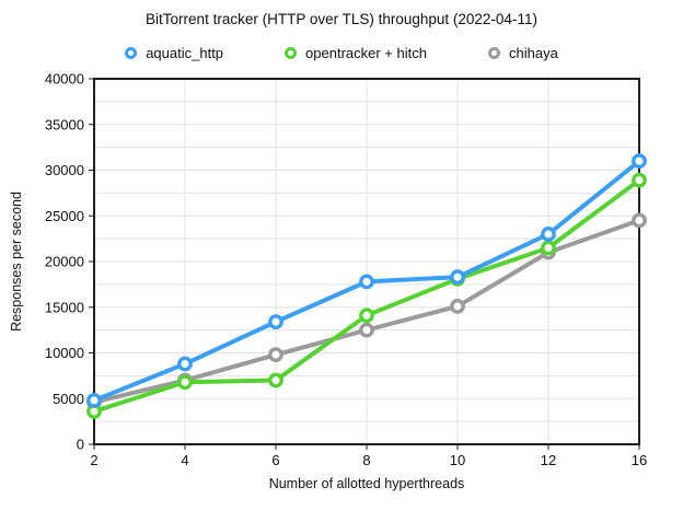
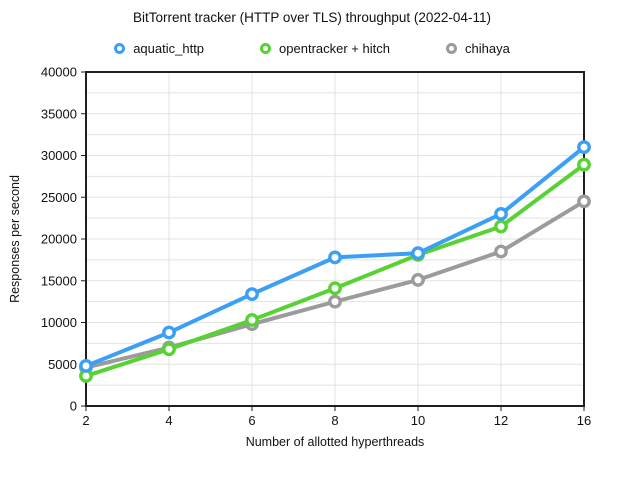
opentracker + hitch/6: 7000 -> 10000
chihaya/12: 21000 -> 18000
